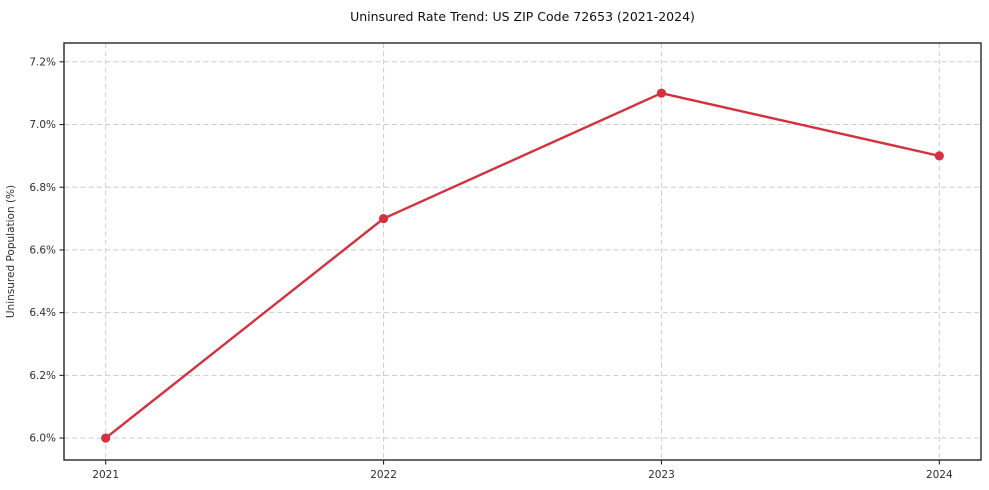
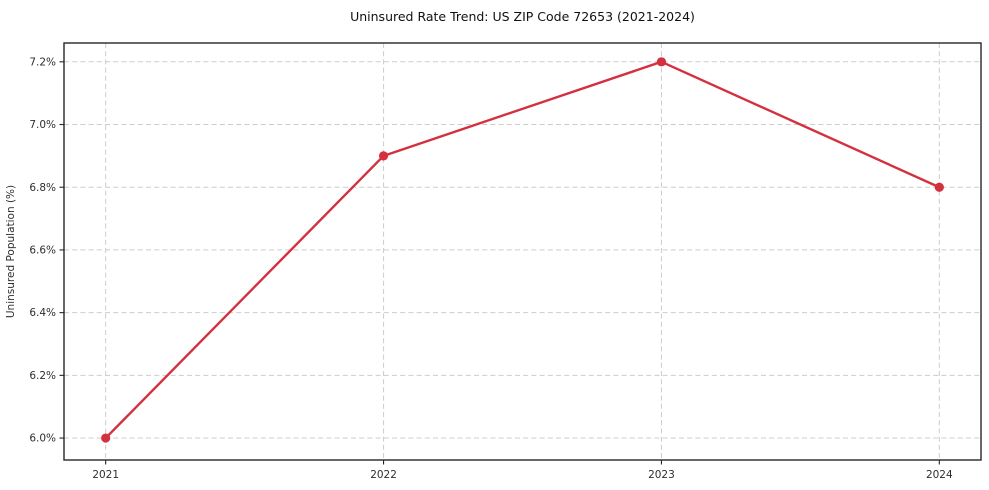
2022: 6.7% -> 6.9%
2023: 7.1% -> 7.2%
2024: 6.9% -> 6.8%
